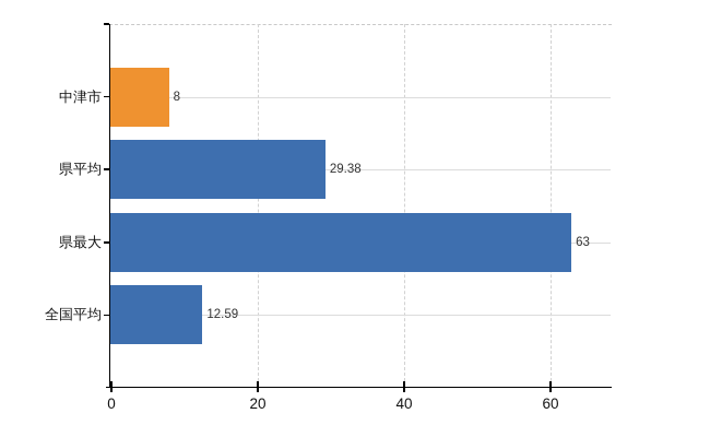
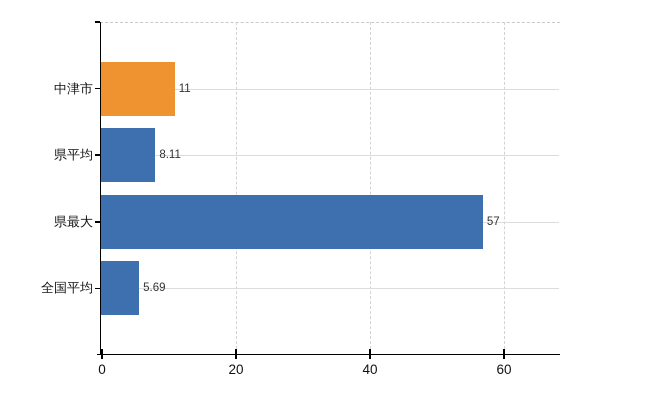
中津市: 8 -> 11
県平均: 29.38 -> 8.11
県最大: 63 -> 57
全国平均: 12.59 -> 5.69
